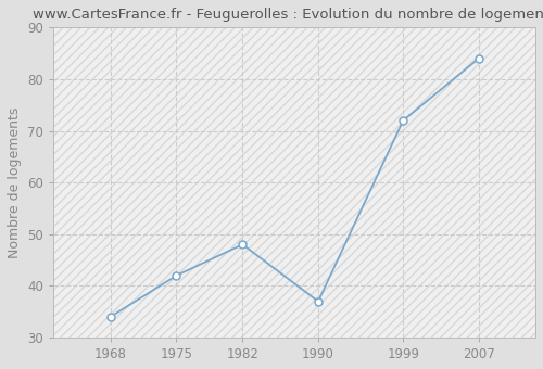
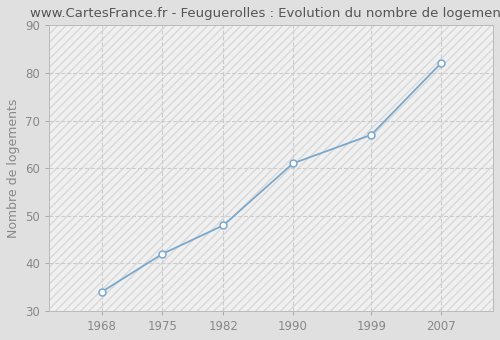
1990: 37 -> 61
1999: 72 -> 67
2007: 84 -> 82
